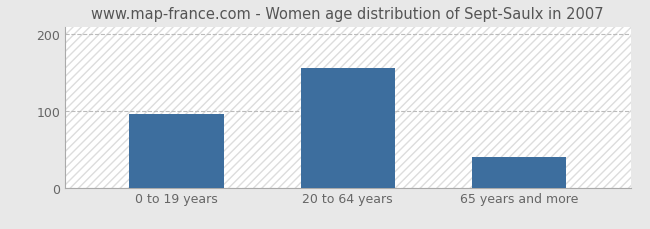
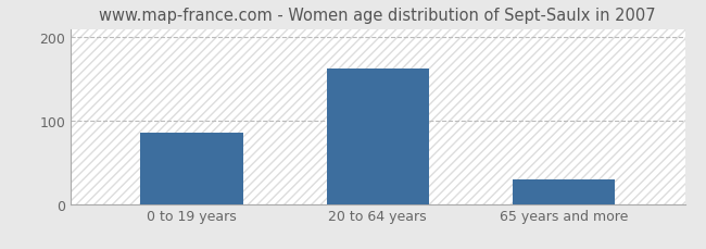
0 to 19 years: 96 -> 85
20 to 64 years: 156 -> 163
65 years and more: 40 -> 30
